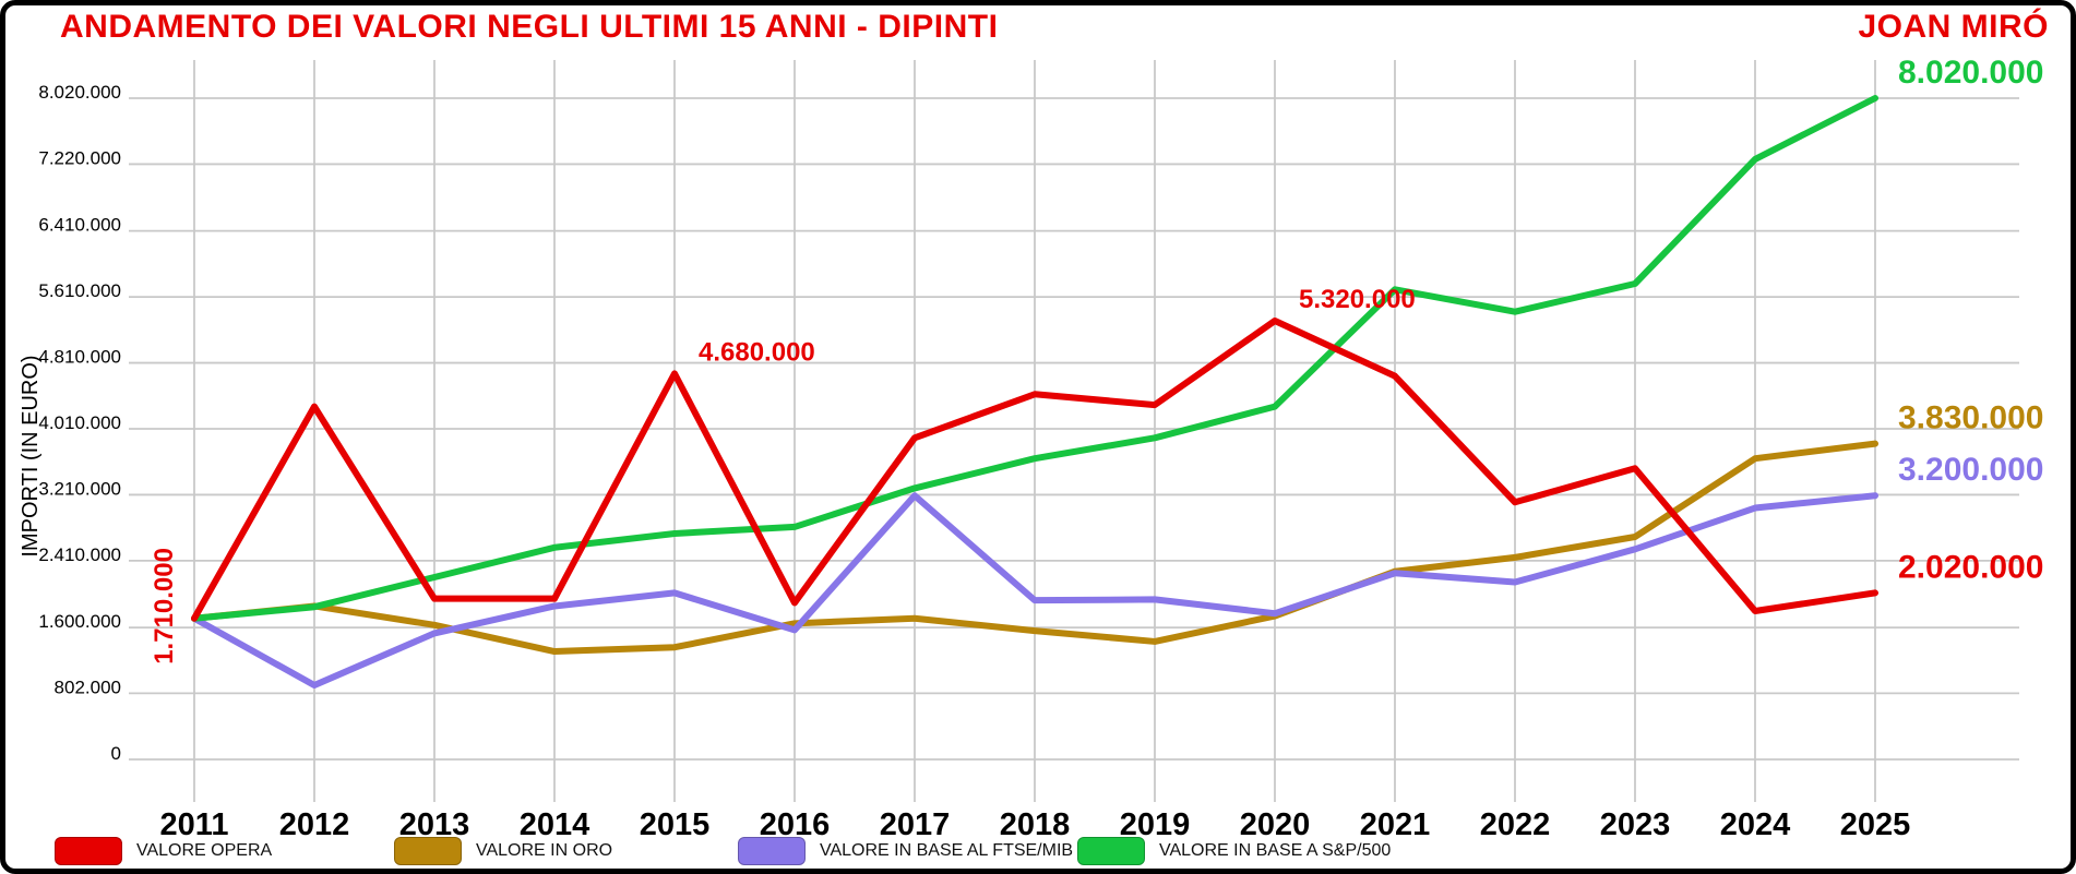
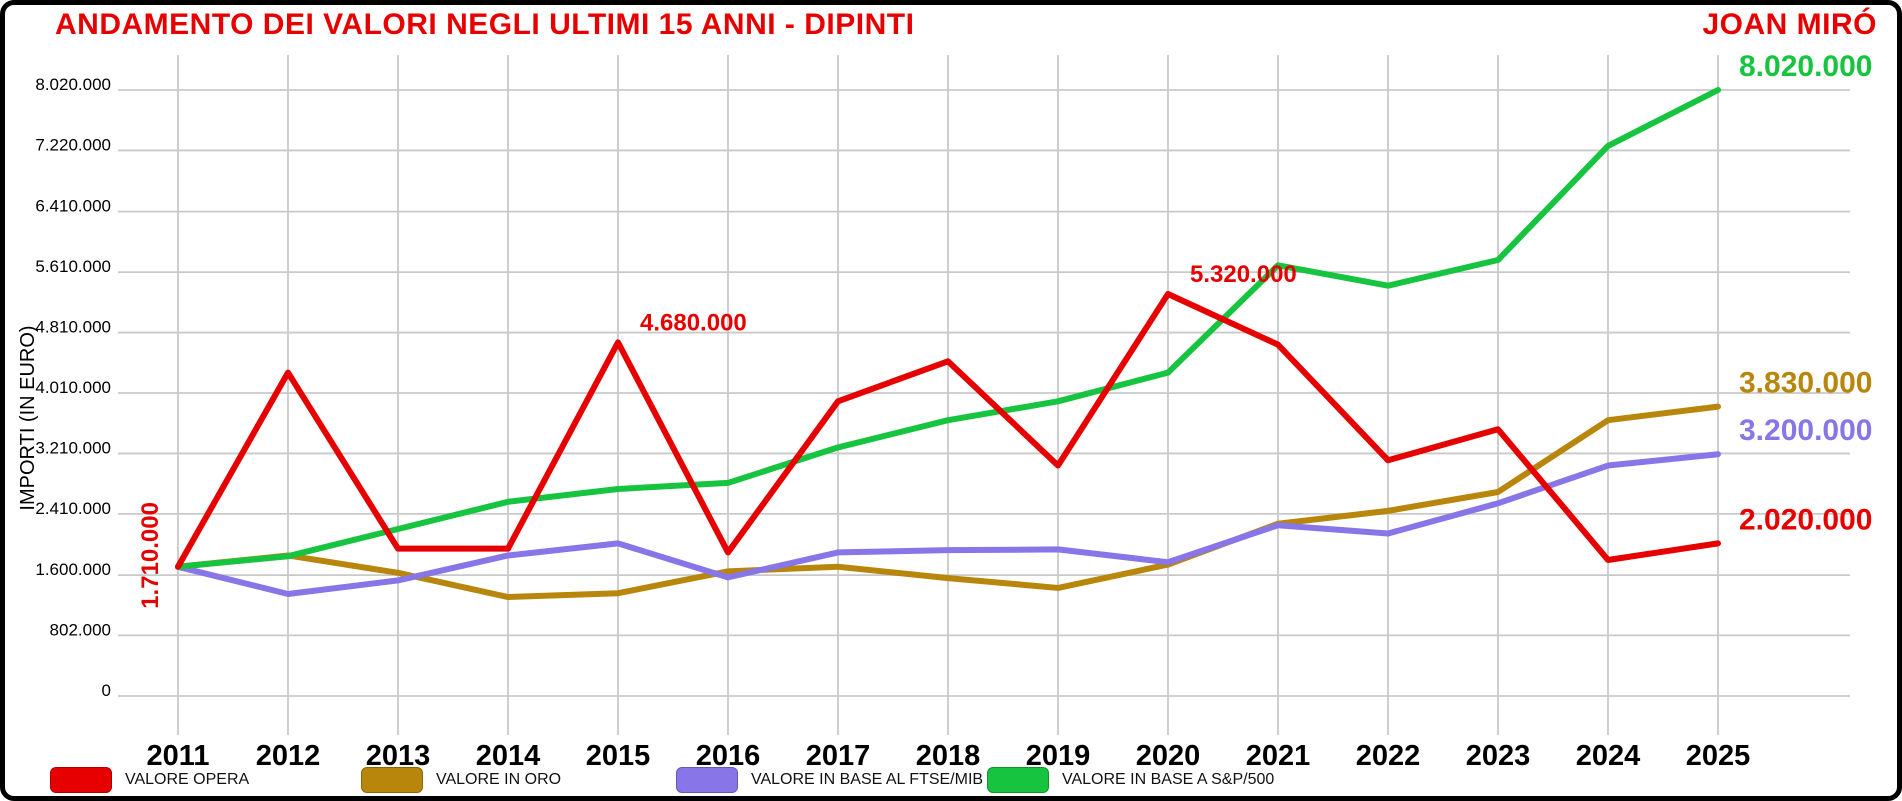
VALORE IN BASE AL FTSE/MIB/2012: 900000 -> 1400000
VALORE IN BASE AL FTSE/MIB/2017: 3200000 -> 1900000
VALORE OPERA/2019: 4300000 -> 3000000
